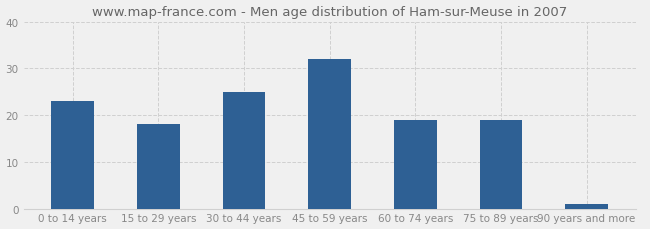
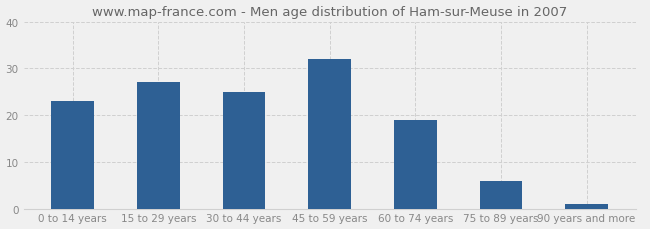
15 to 29 years: 18 -> 27
75 to 89 years: 19 -> 6
